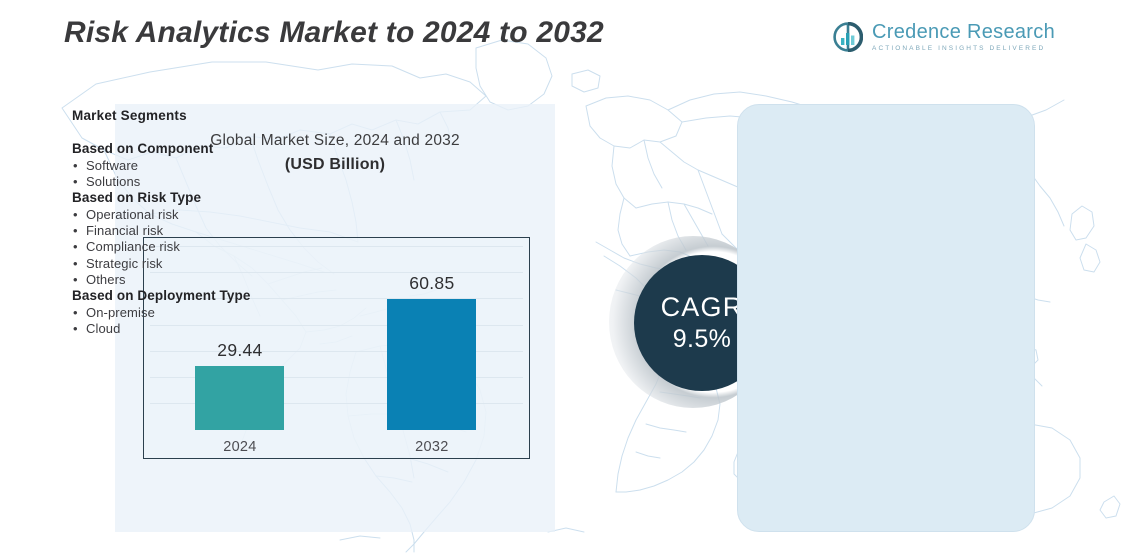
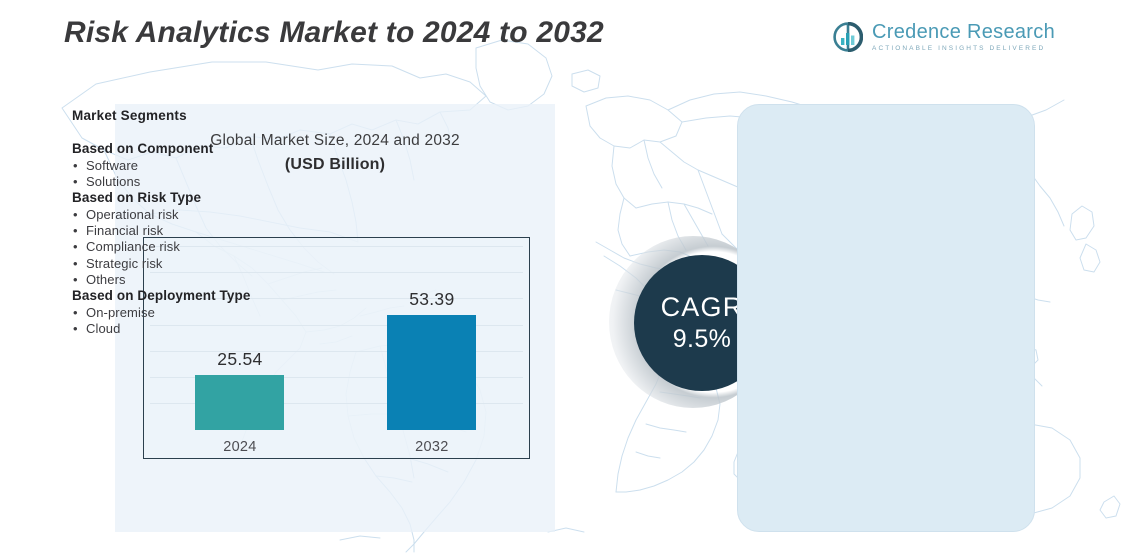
2024: 29.44 -> 25.54
2032: 60.85 -> 53.39
